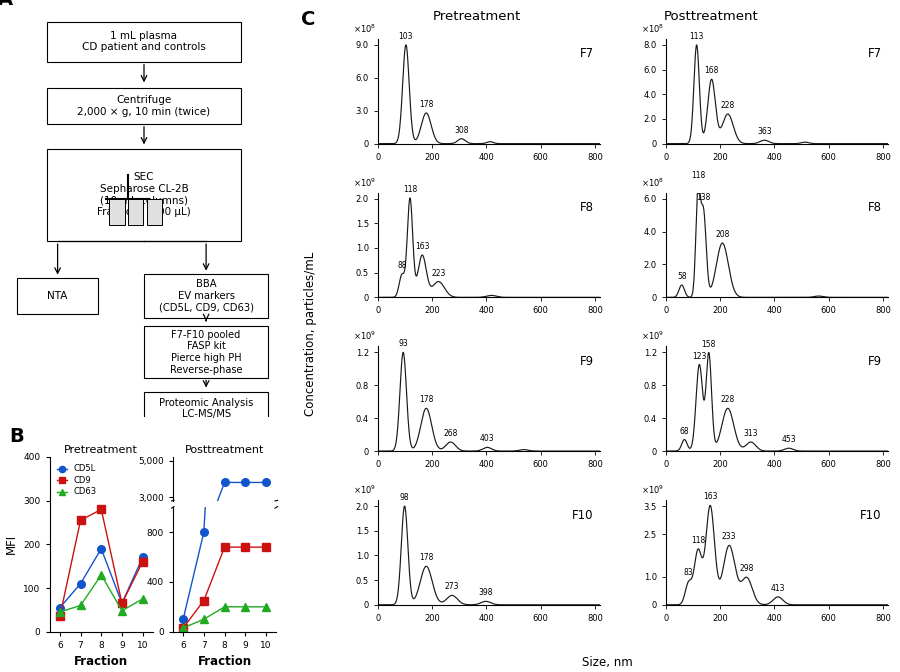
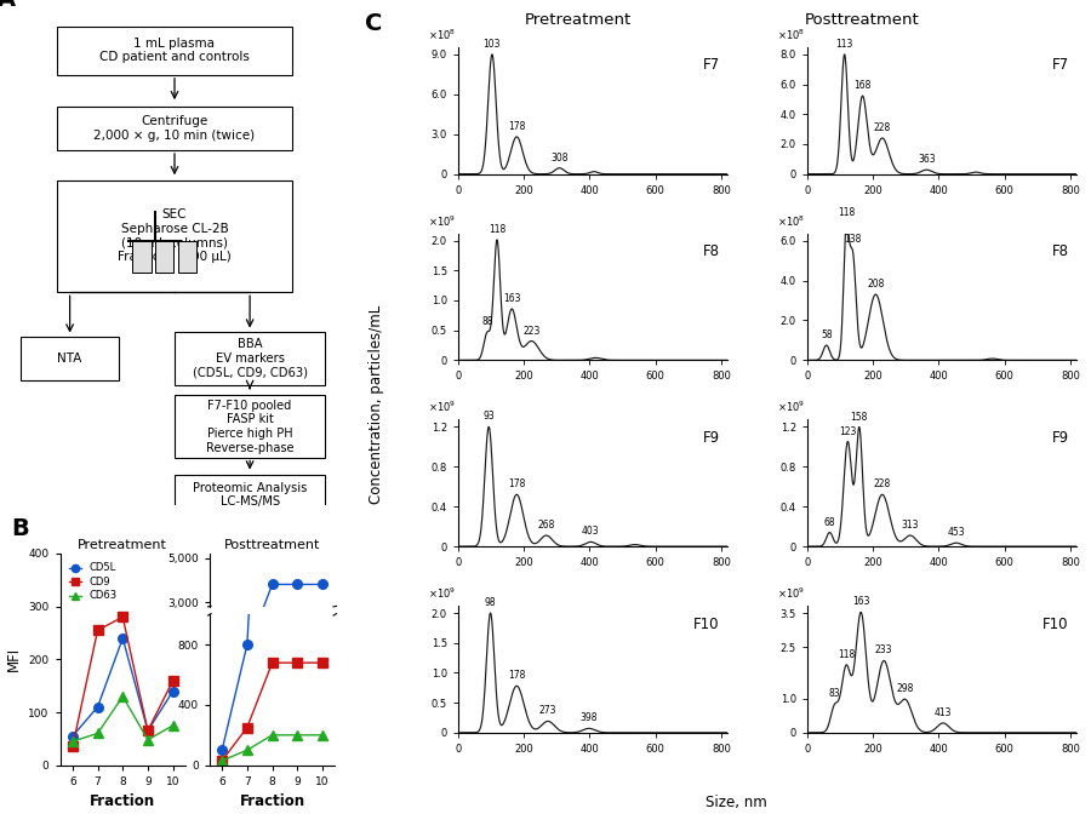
Pretreatment/CD5L/8: 190 -> 240
Pretreatment/CD5L/10: 170 -> 140
